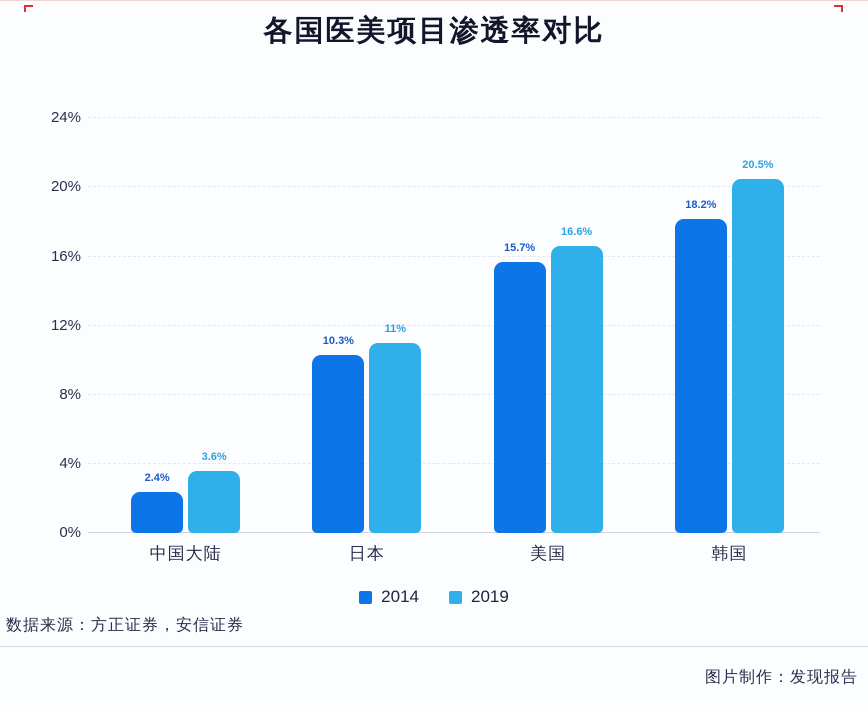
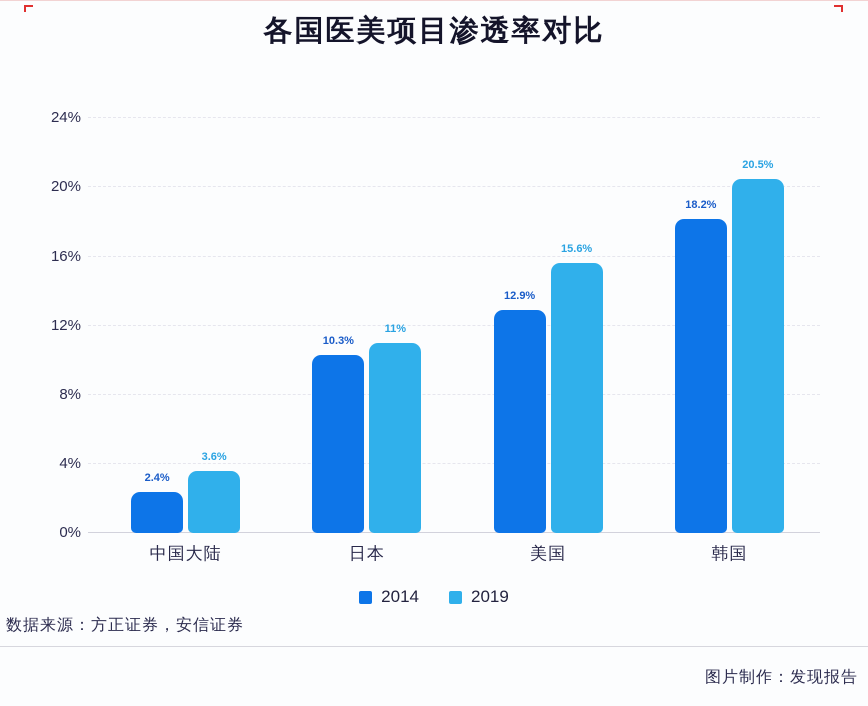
2014/美国: 15.7% -> 12.9%
2019/美国: 16.6% -> 15.6%
